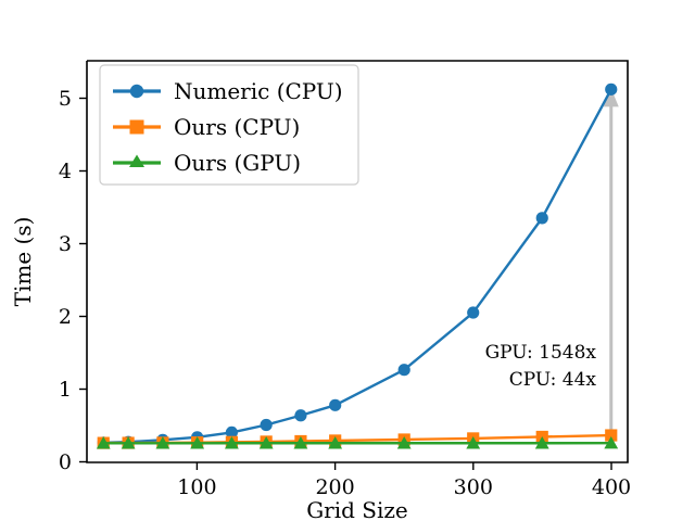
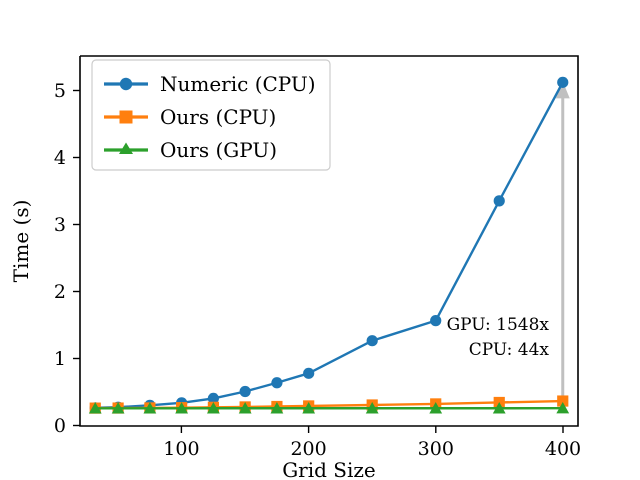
Numeric (CPU)/300: 1.9 -> 1.4
